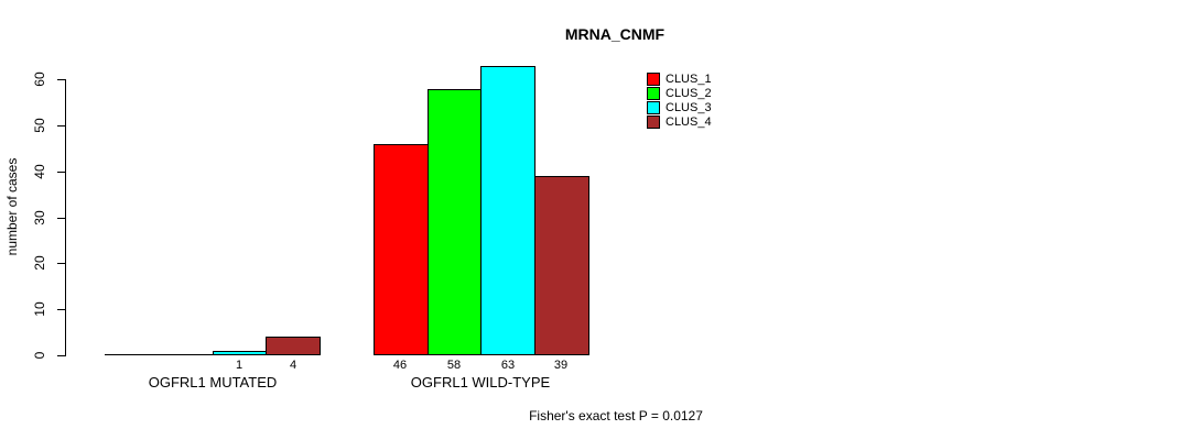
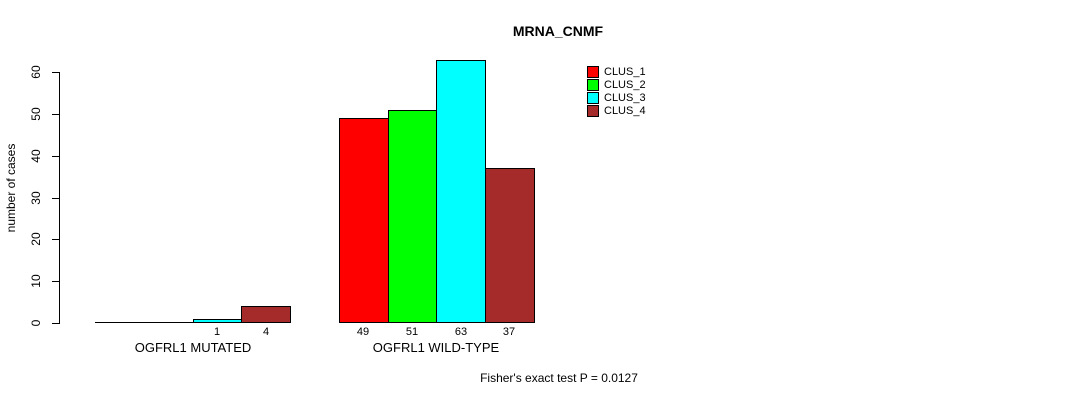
CLUS_1/OGFRL1 WILD-TYPE: 46 -> 49
CLUS_2/OGFRL1 WILD-TYPE: 58 -> 51
CLUS_4/OGFRL1 WILD-TYPE: 39 -> 37
